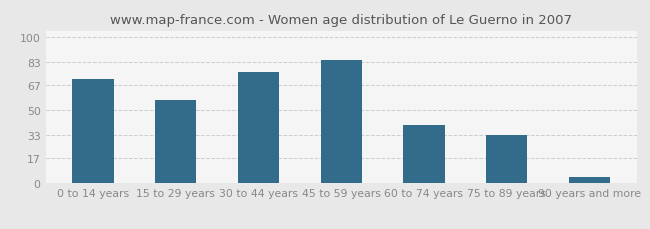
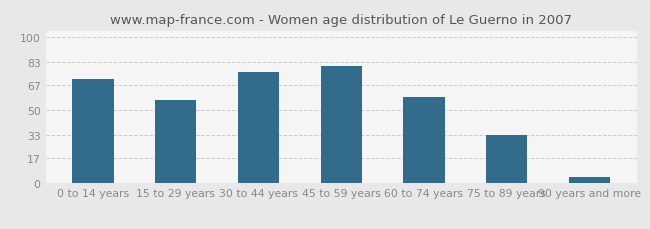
45 to 59 years: 84 -> 80
60 to 74 years: 40 -> 59
